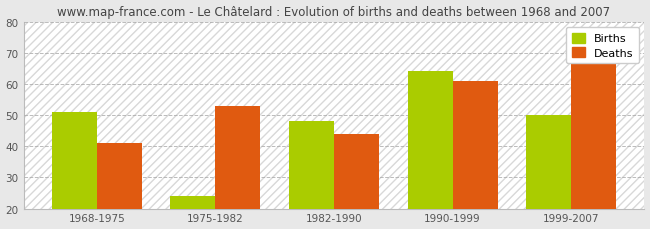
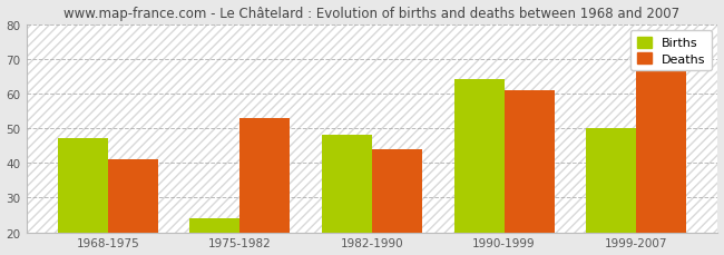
Births/1968-1975: 51 -> 47
